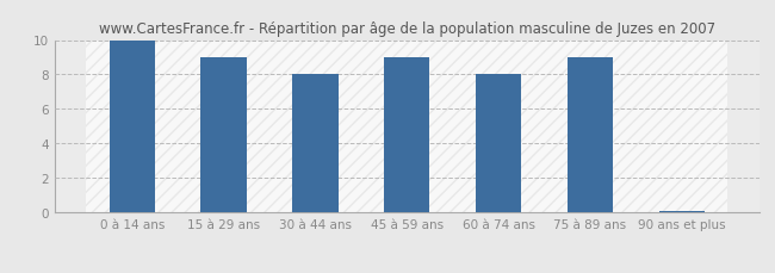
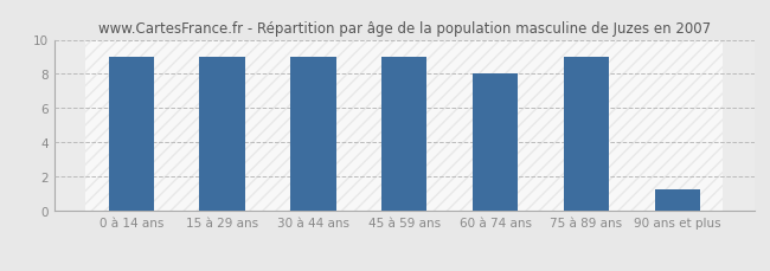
0 à 14 ans: 10.0 -> 9.0
30 à 44 ans: 8.0 -> 9.0
90 ans et plus: 0.1 -> 1.3
